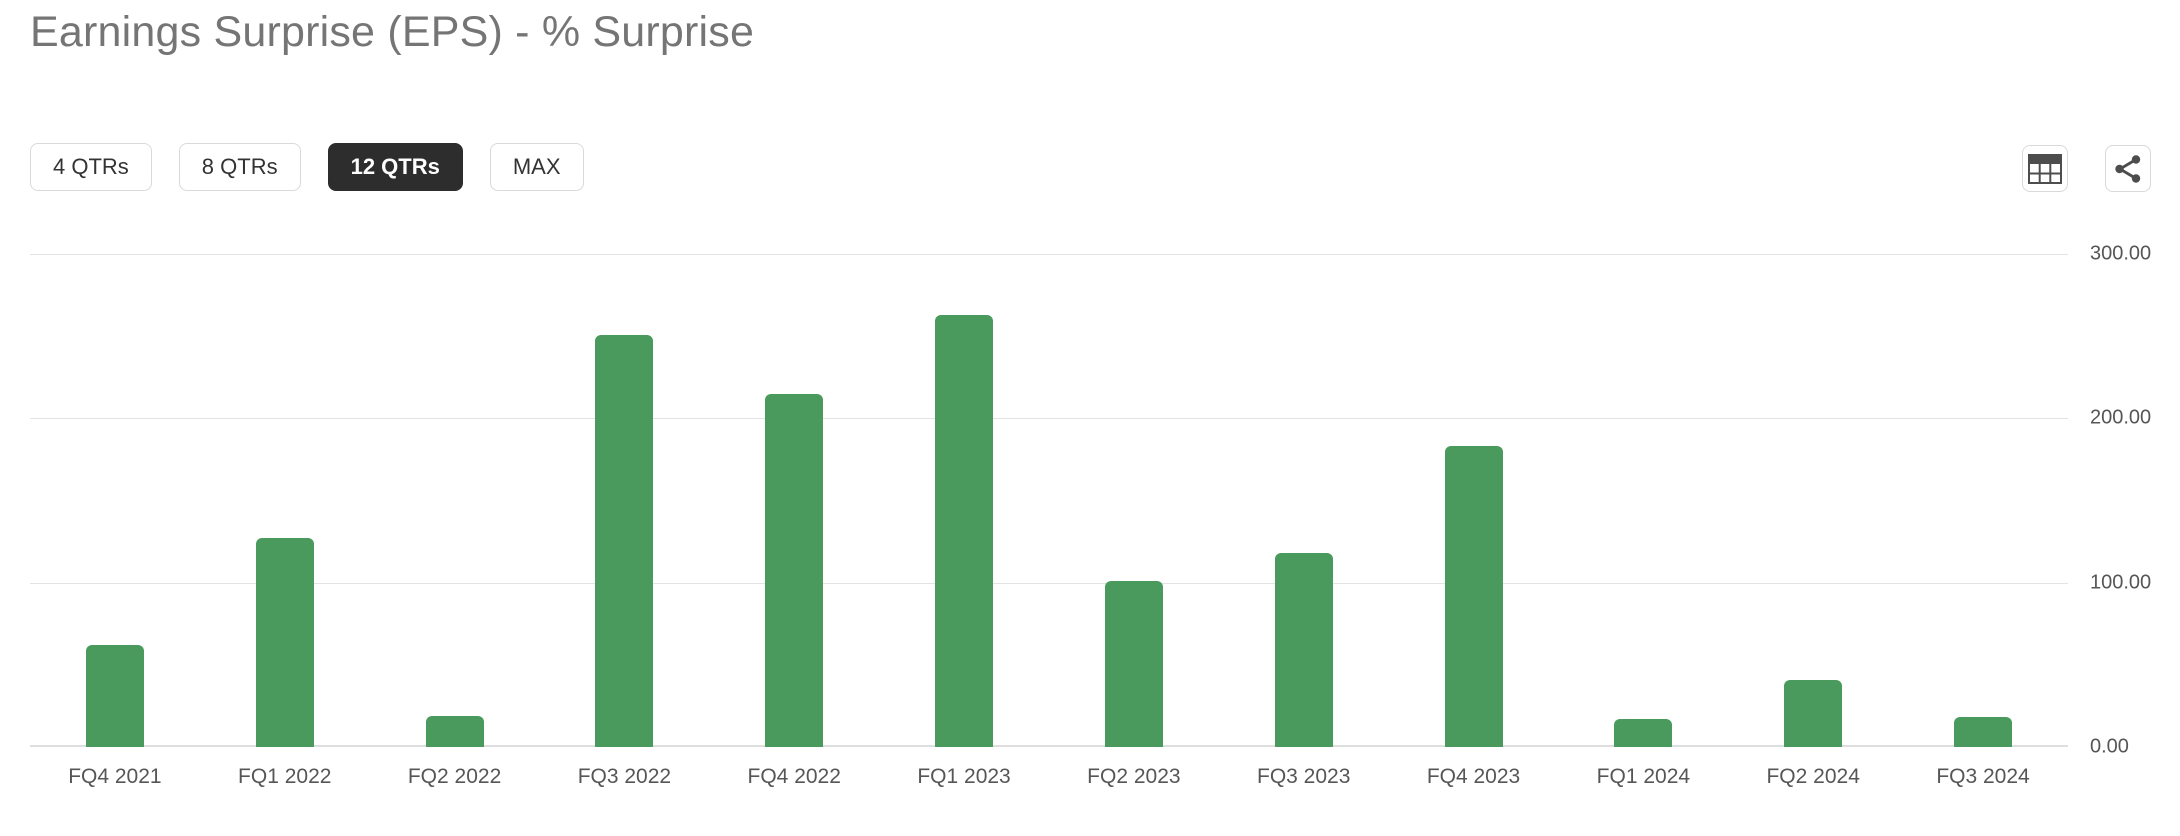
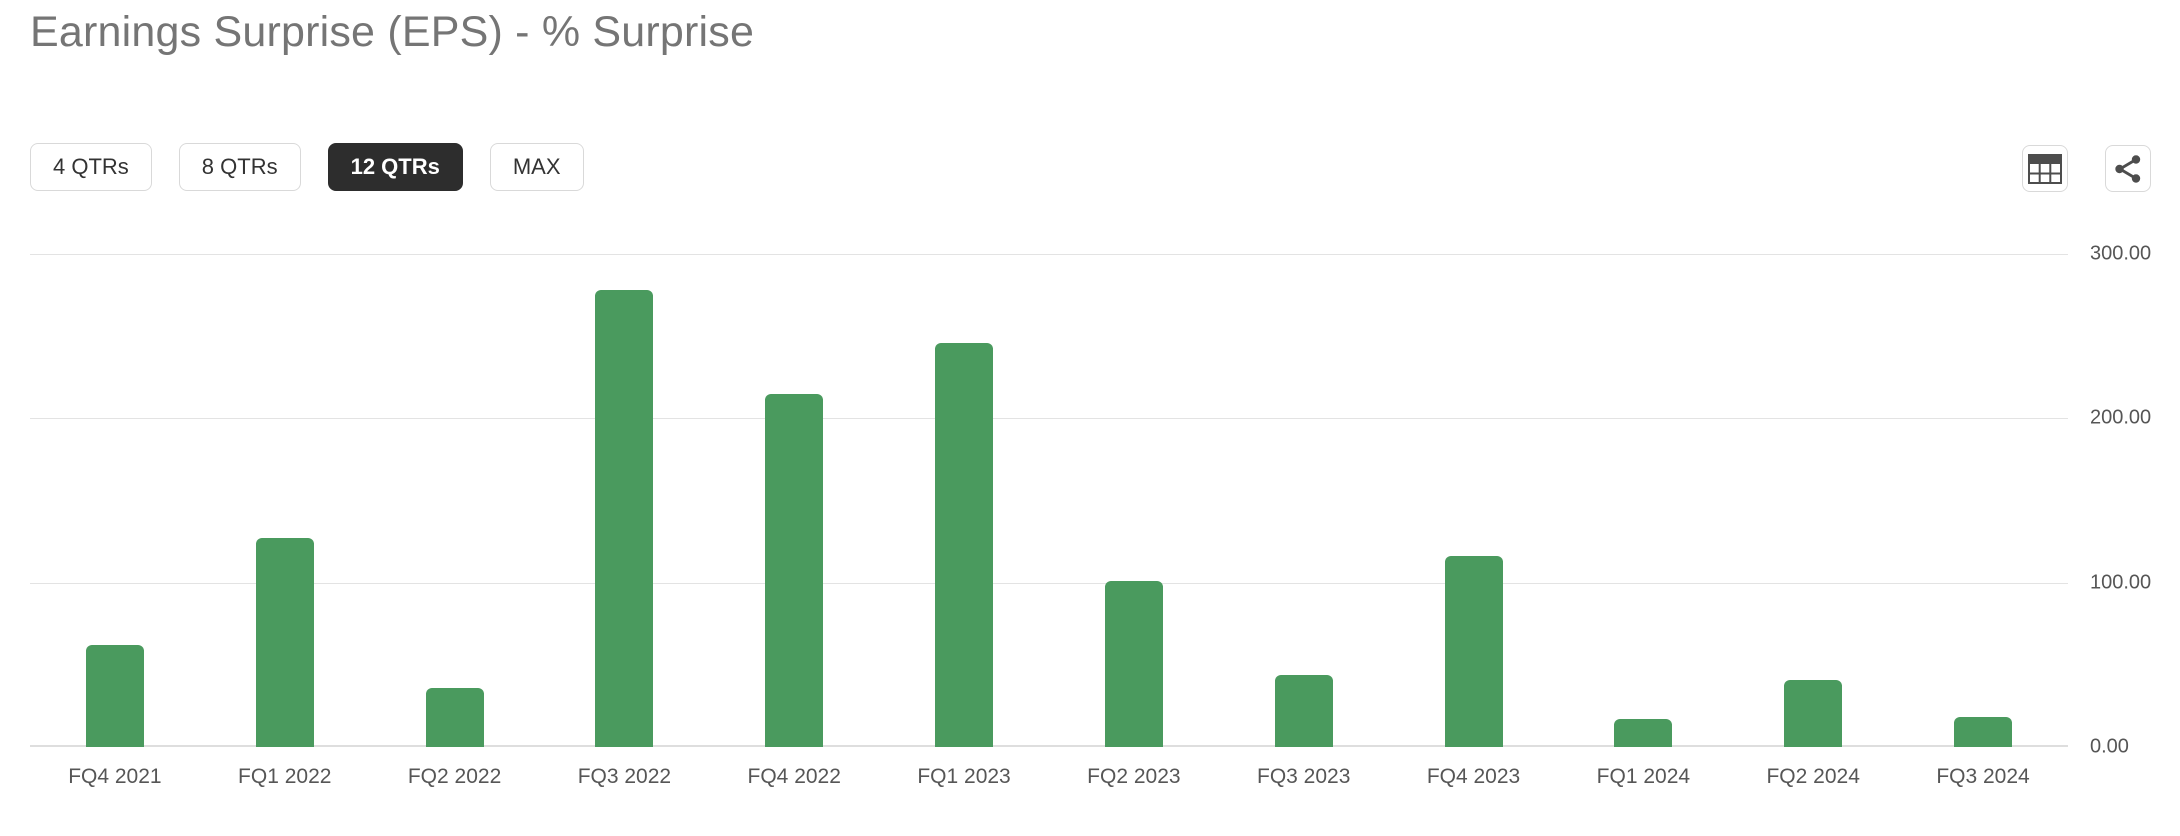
FQ2 2022: 19 -> 36
FQ3 2022: 251 -> 278
FQ1 2023: 263 -> 246
FQ3 2023: 118 -> 44
FQ4 2023: 183 -> 116
